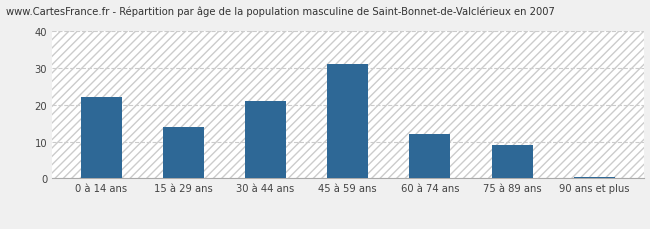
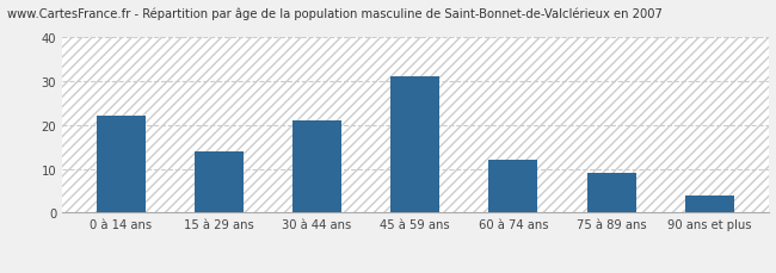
90 ans et plus: 0.5 -> 4.0
